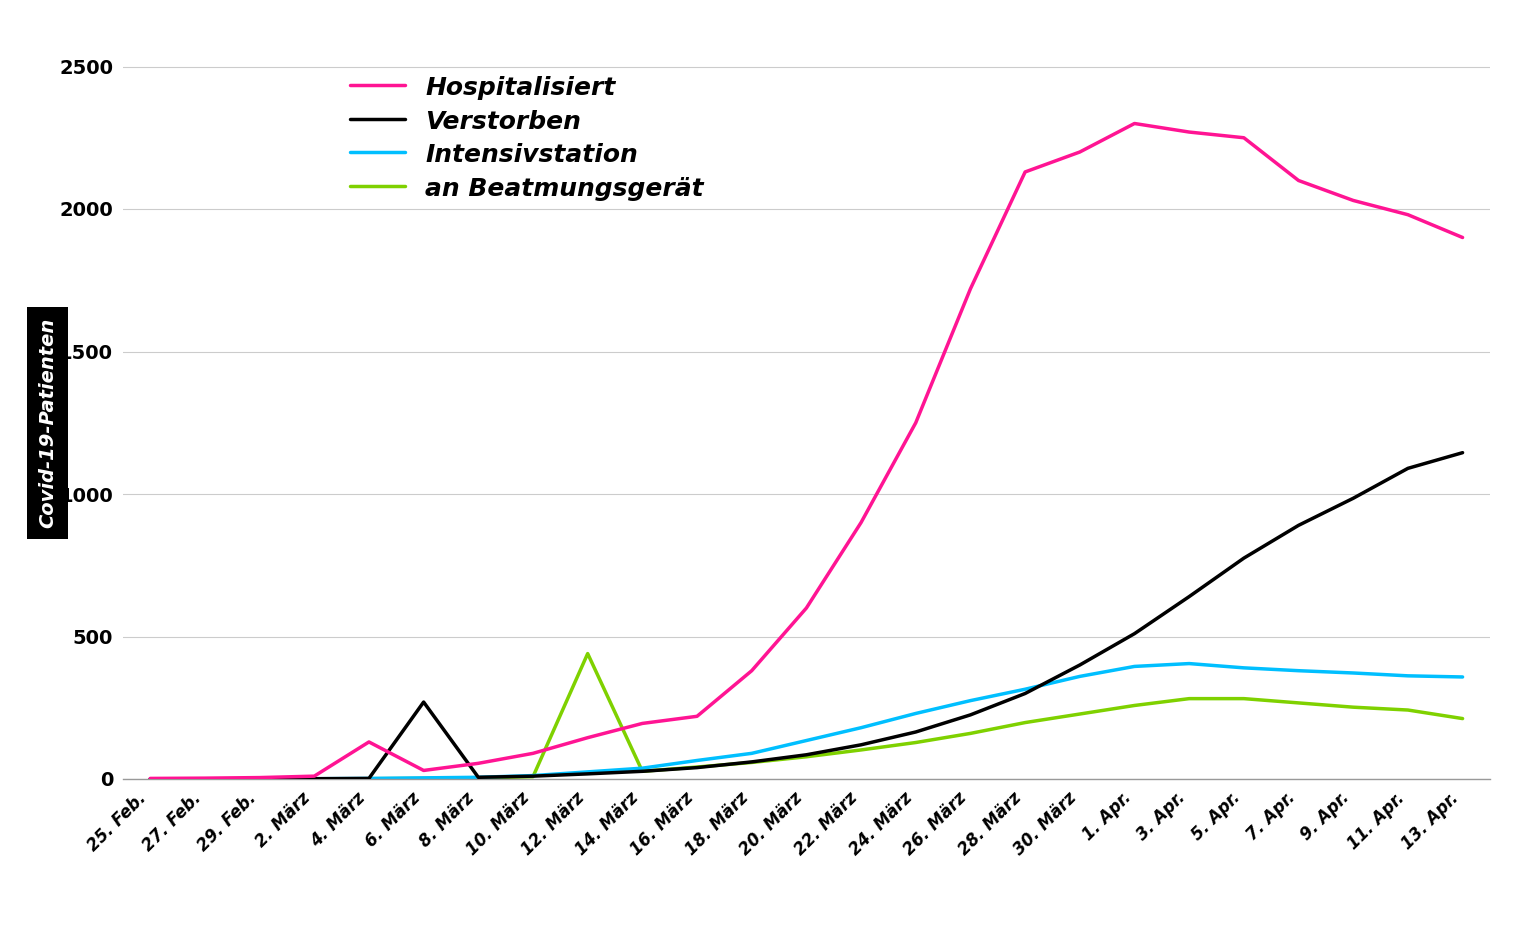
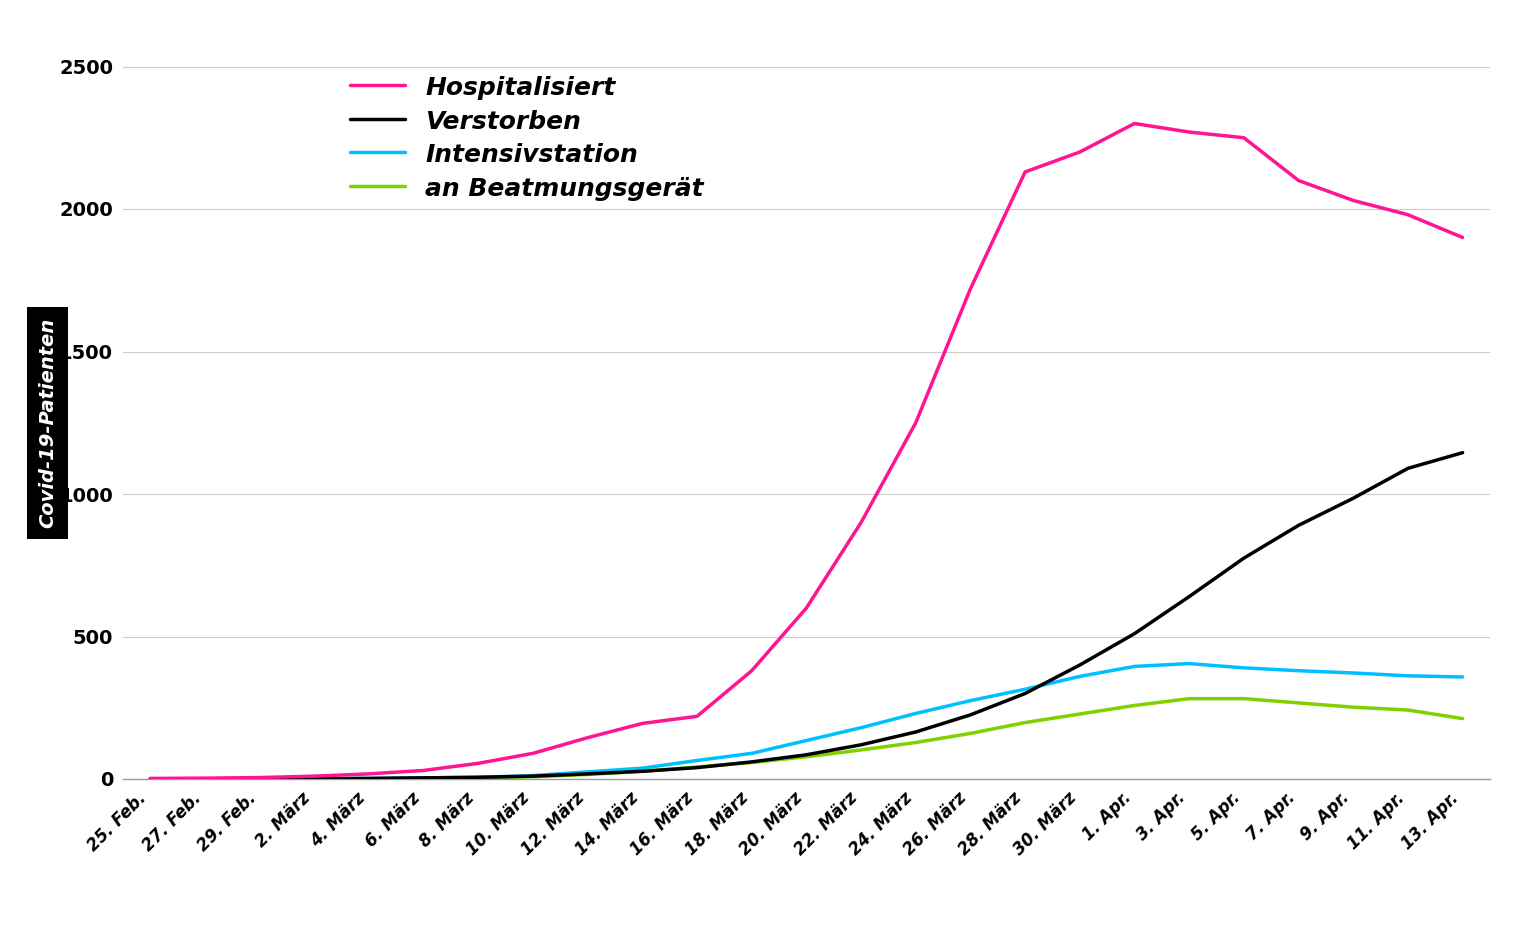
Hospitalisiert/4. März: 130 -> 18
Verstorben/6. März: 270 -> 4
an Beatmungsgerät/12. März: 440 -> 16
